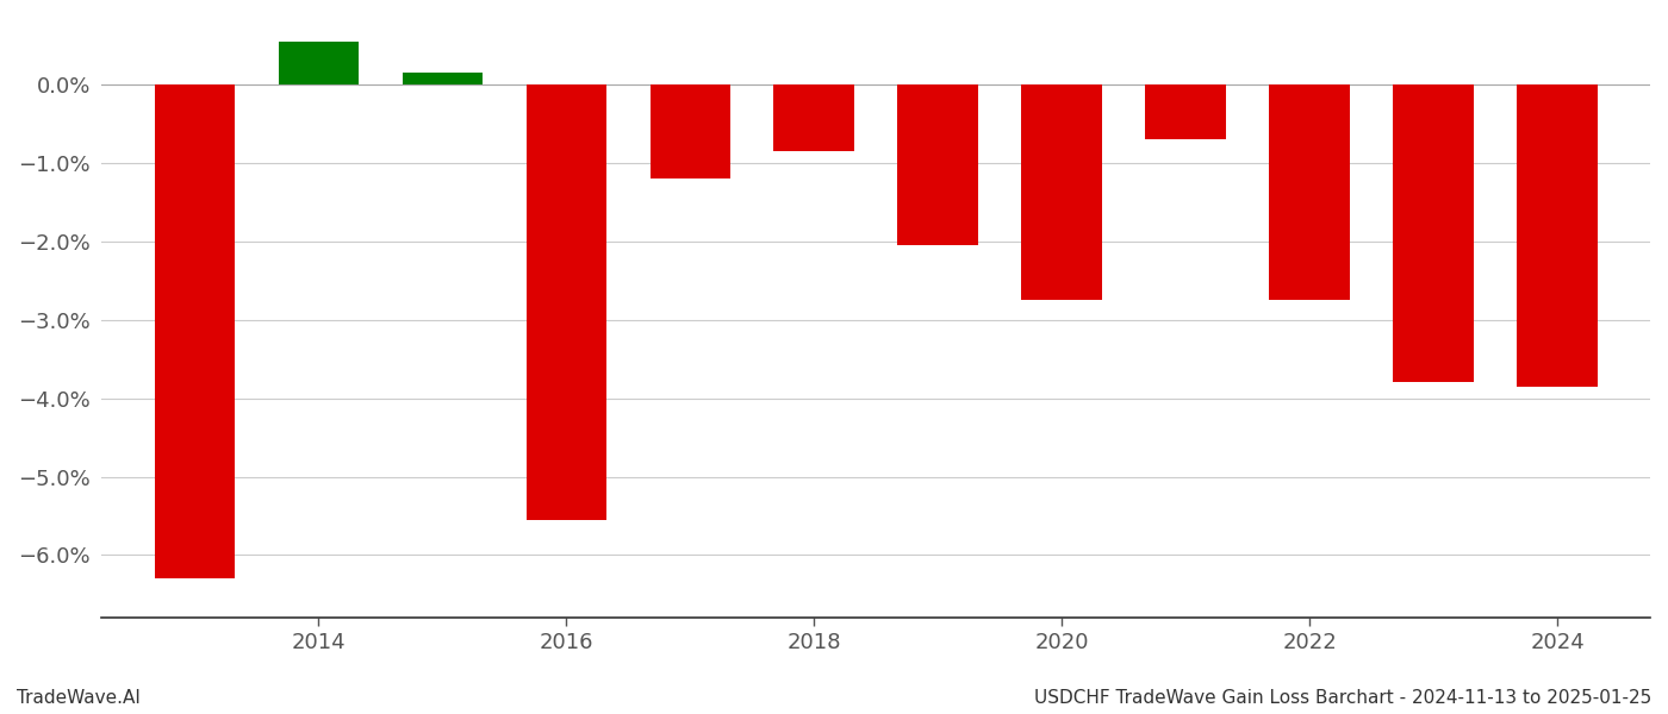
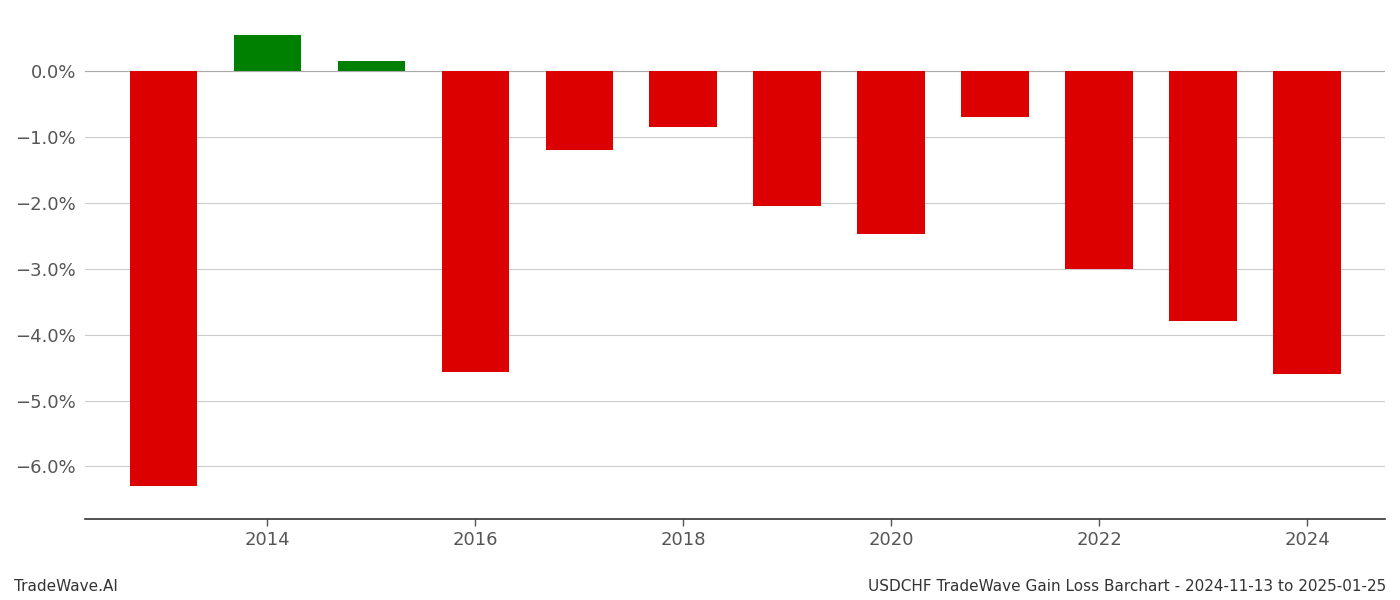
2016: -5.55% -> -4.56%
2020: -2.75% -> -2.48%
2022: -2.75% -> -3.00%
2024: -3.85% -> -4.60%
